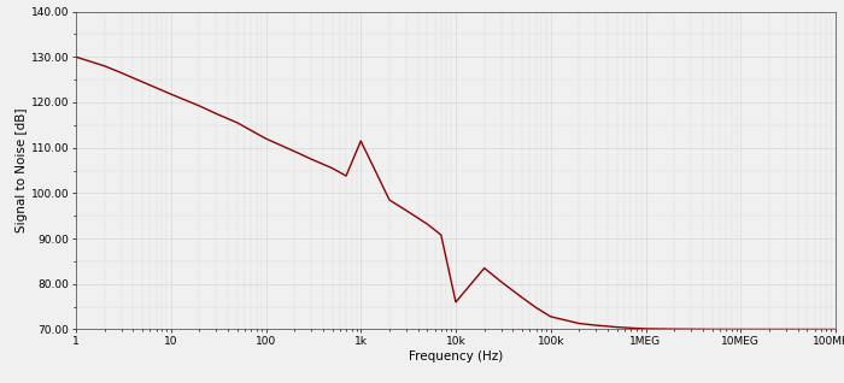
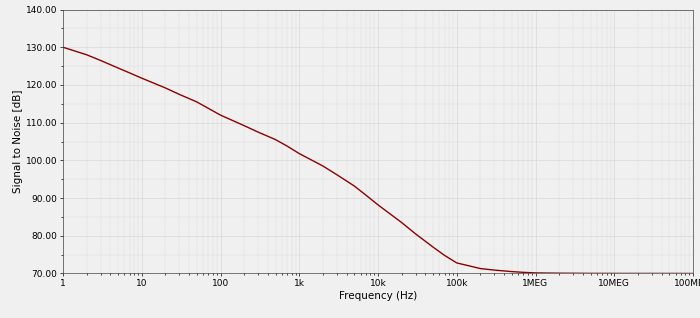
1k: 111.5 -> 101.8
10k: 76.0 -> 88.2
